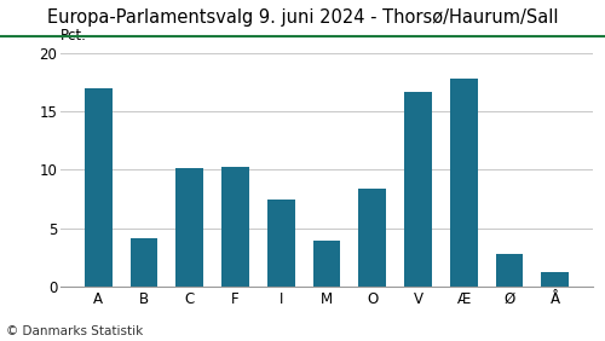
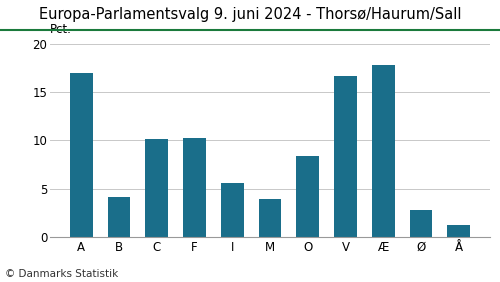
I: 7.4 -> 5.6
